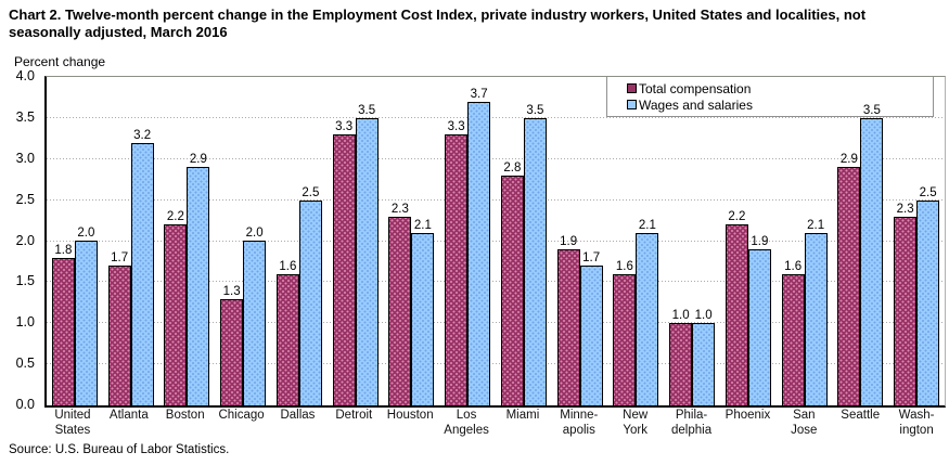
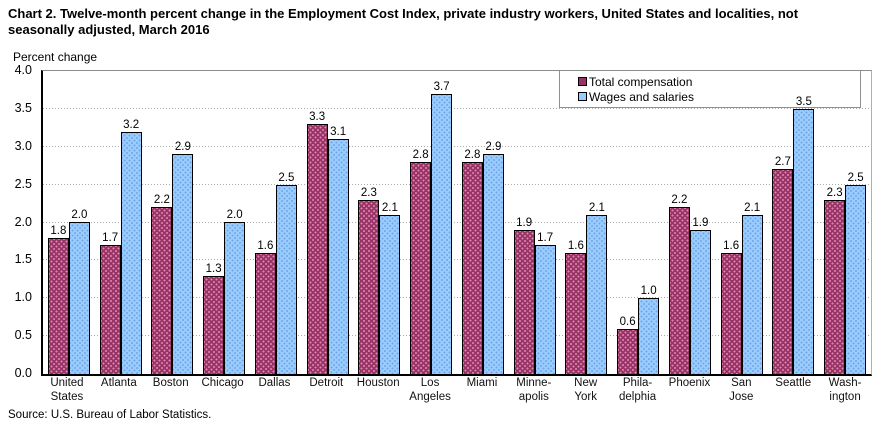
Wages and salaries/Detroit: 3.5 -> 3.1
Total compensation/Los Angeles: 3.3 -> 2.8
Wages and salaries/Miami: 3.5 -> 2.9
Total compensation/Phila- delphia: 1.0 -> 0.6
Total compensation/Seattle: 2.9 -> 2.7
